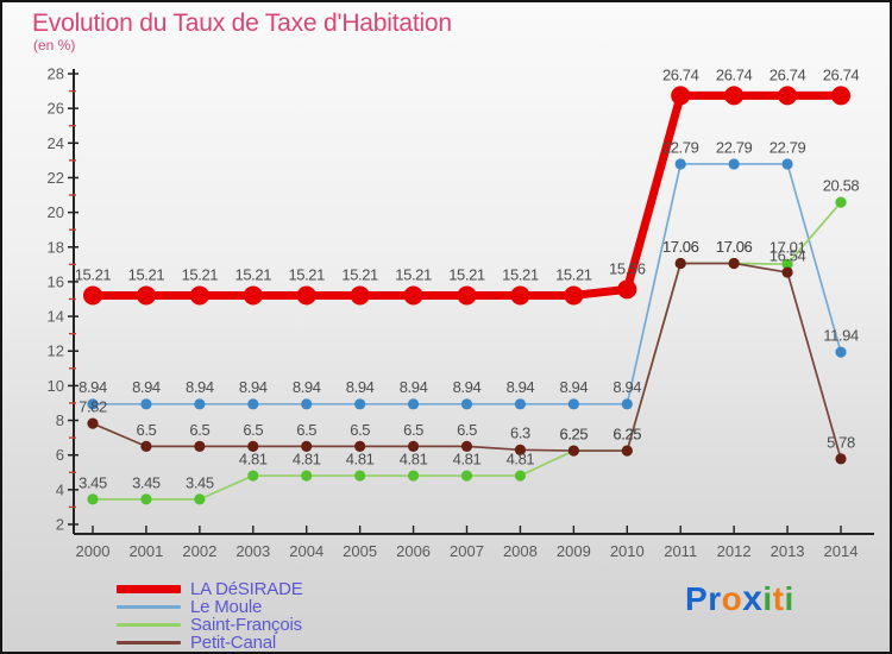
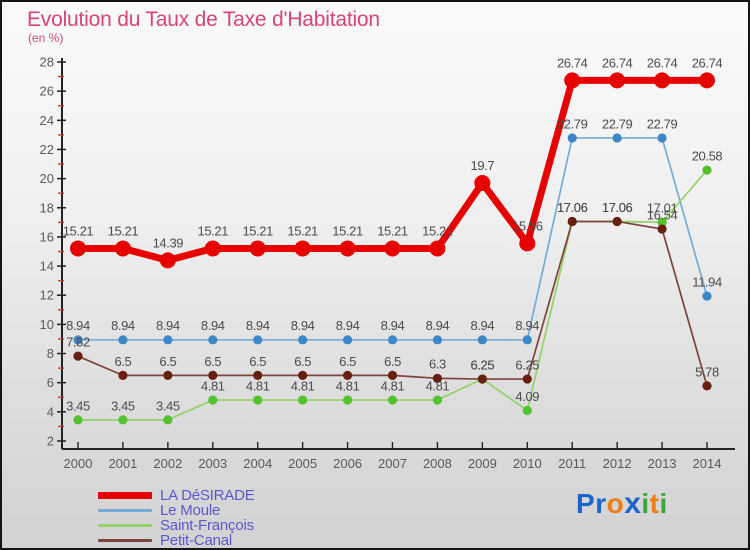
LA DéSIRADE/2002: 15.21 -> 14.39
LA DéSIRADE/2009: 15.21 -> 19.7
Saint-François/2010: 6.25 -> 4.09
